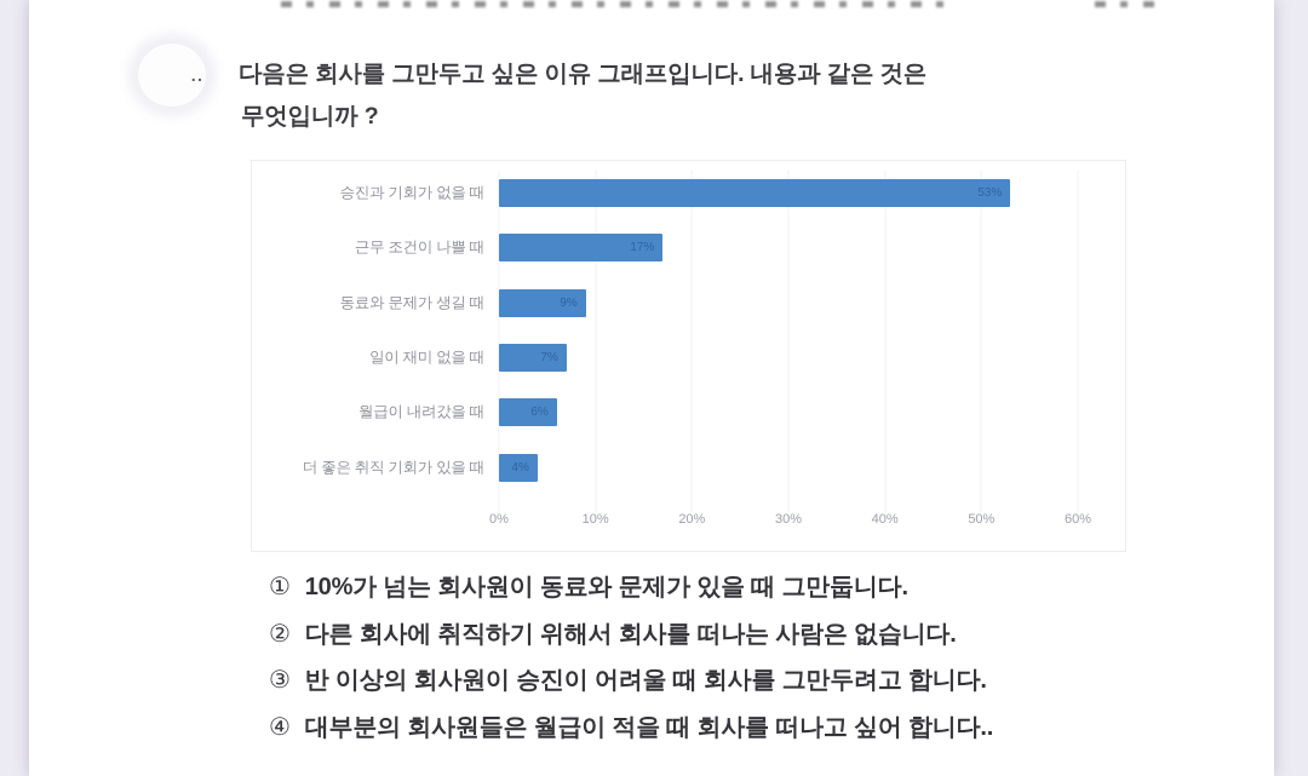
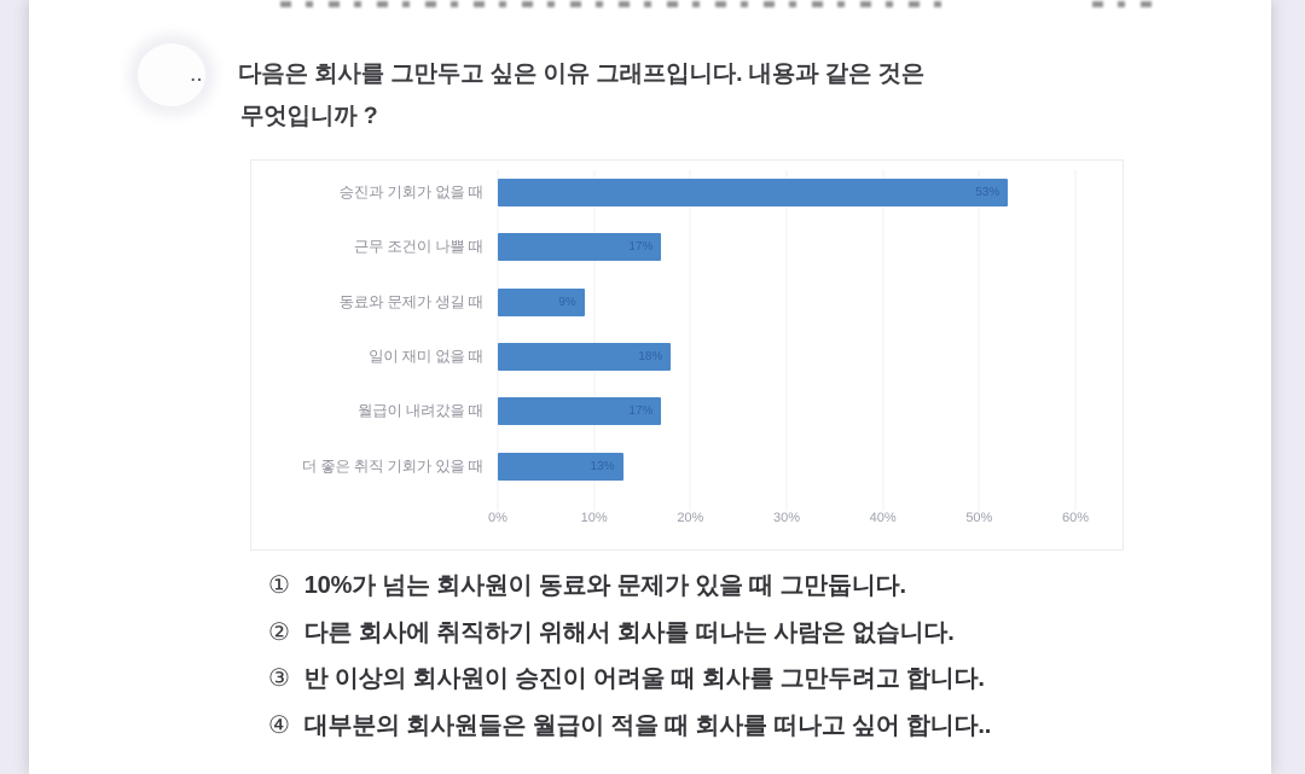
일이 재미 없을 때: 7% -> 18%
월급이 내려갔을 때: 6% -> 17%
더 좋은 취직 기회가 있을 때: 4% -> 13%
